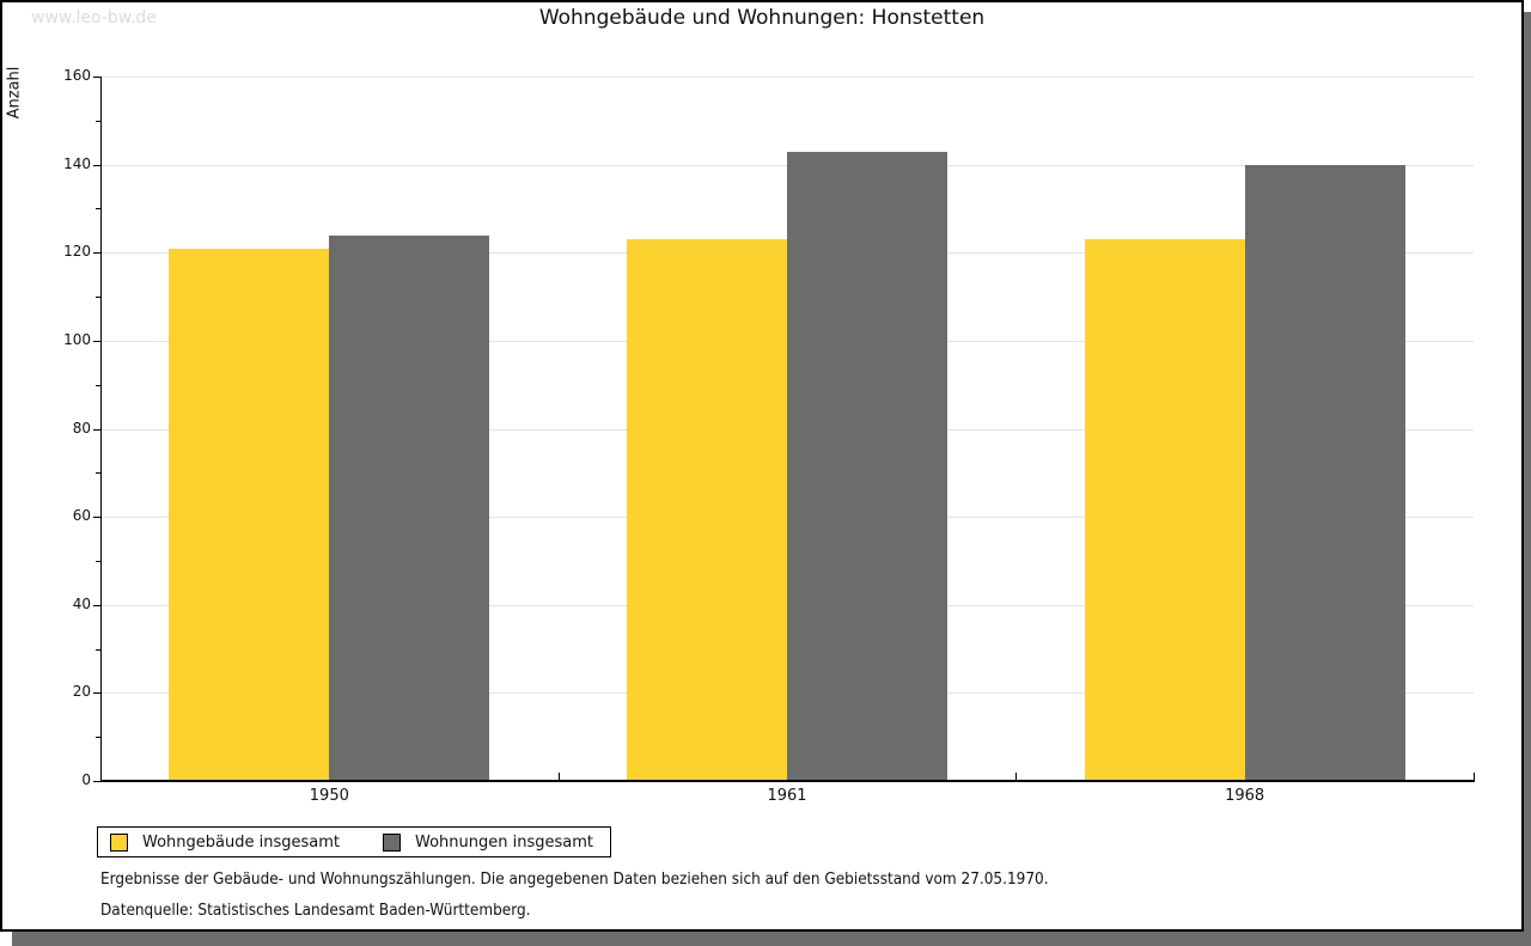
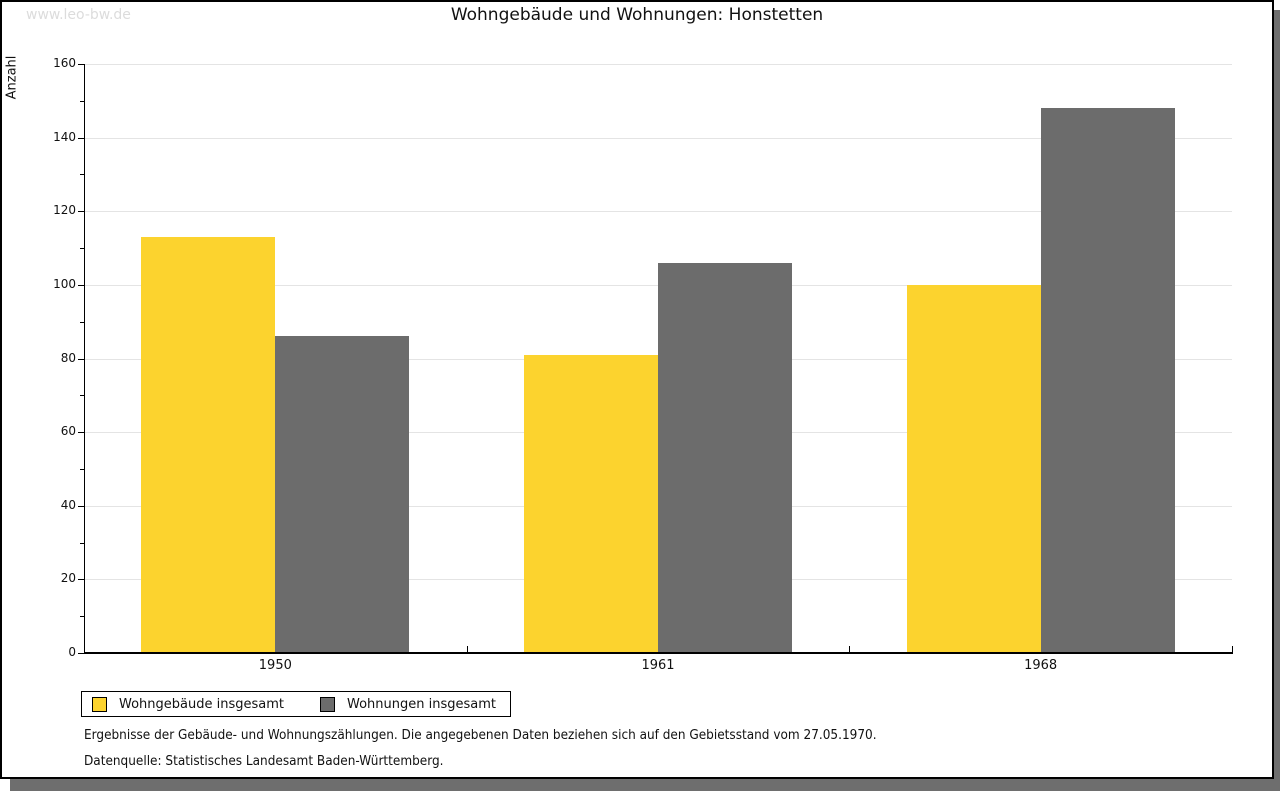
Wohngebäude insgesamt/1950: 121 -> 113
Wohnungen insgesamt/1950: 124 -> 86
Wohngebäude insgesamt/1961: 123 -> 81
Wohnungen insgesamt/1961: 143 -> 106
Wohngebäude insgesamt/1968: 123 -> 100
Wohnungen insgesamt/1968: 140 -> 148
